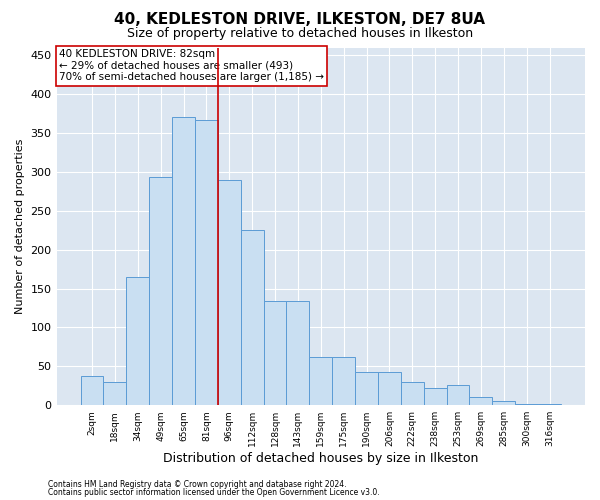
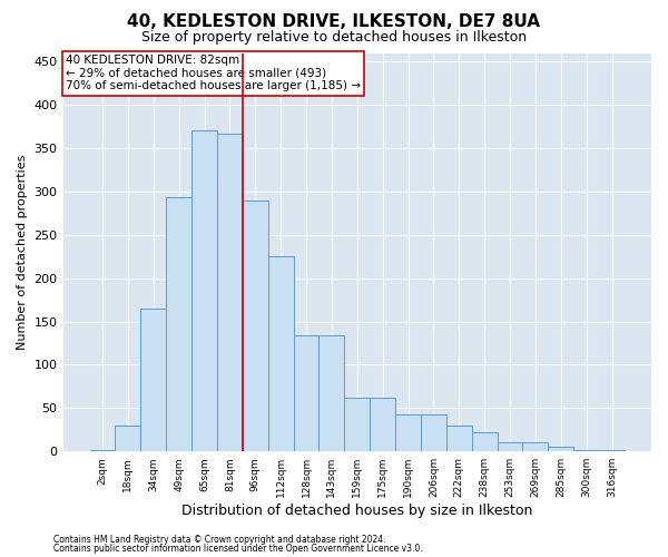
2sqm: 38 -> 2
253sqm: 26 -> 10
